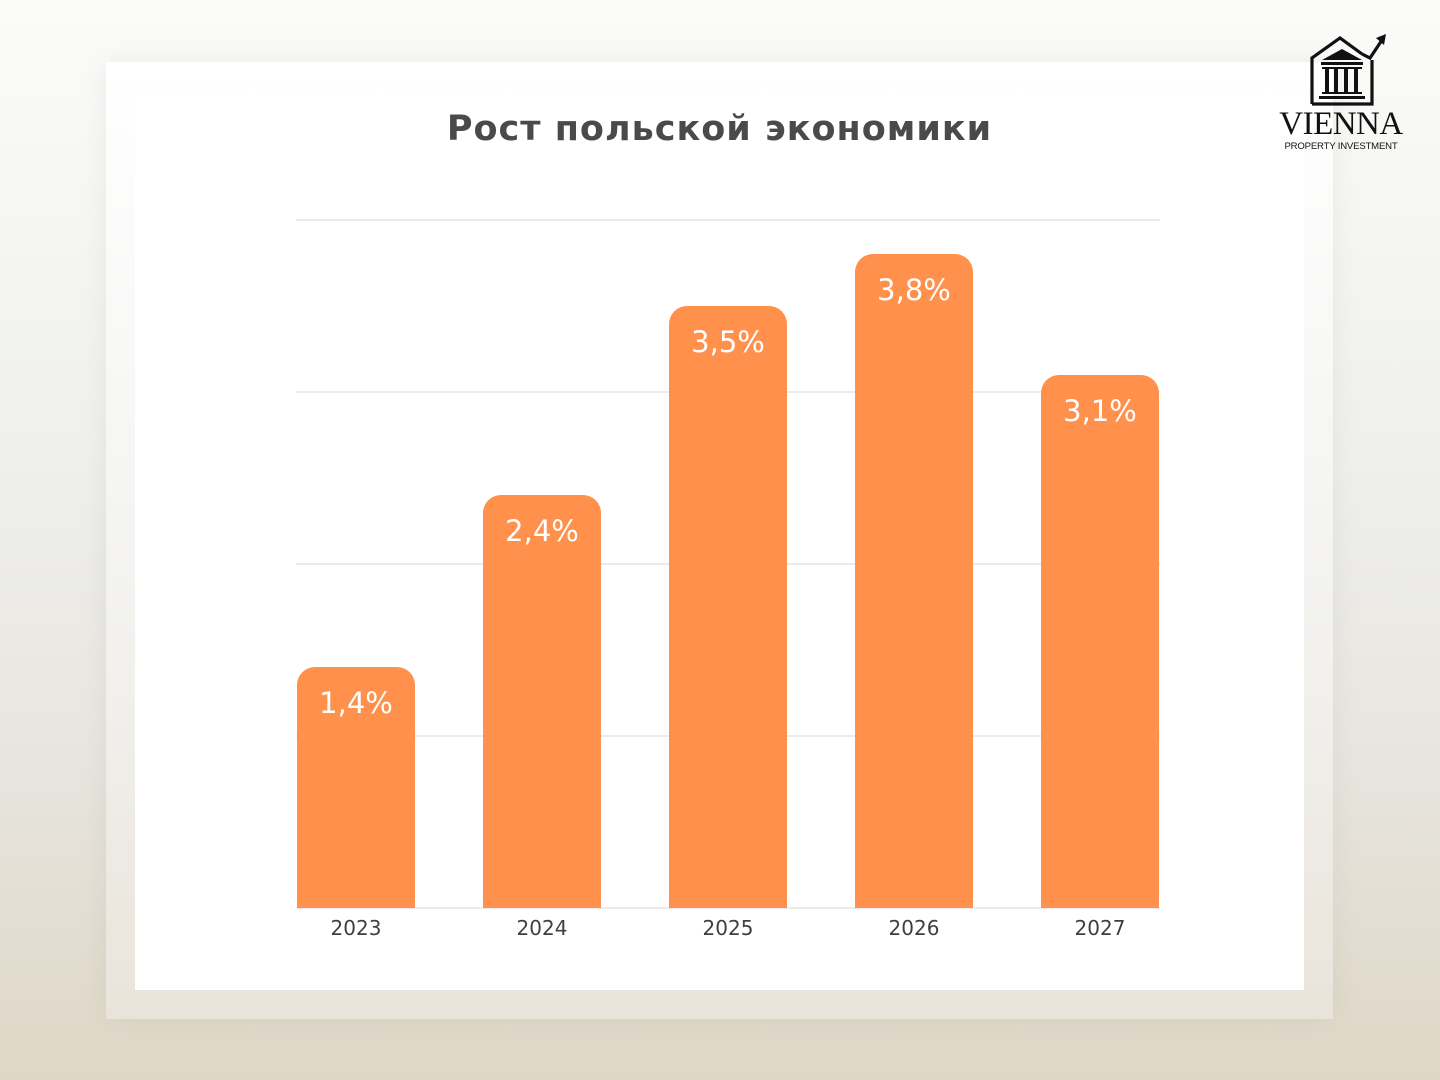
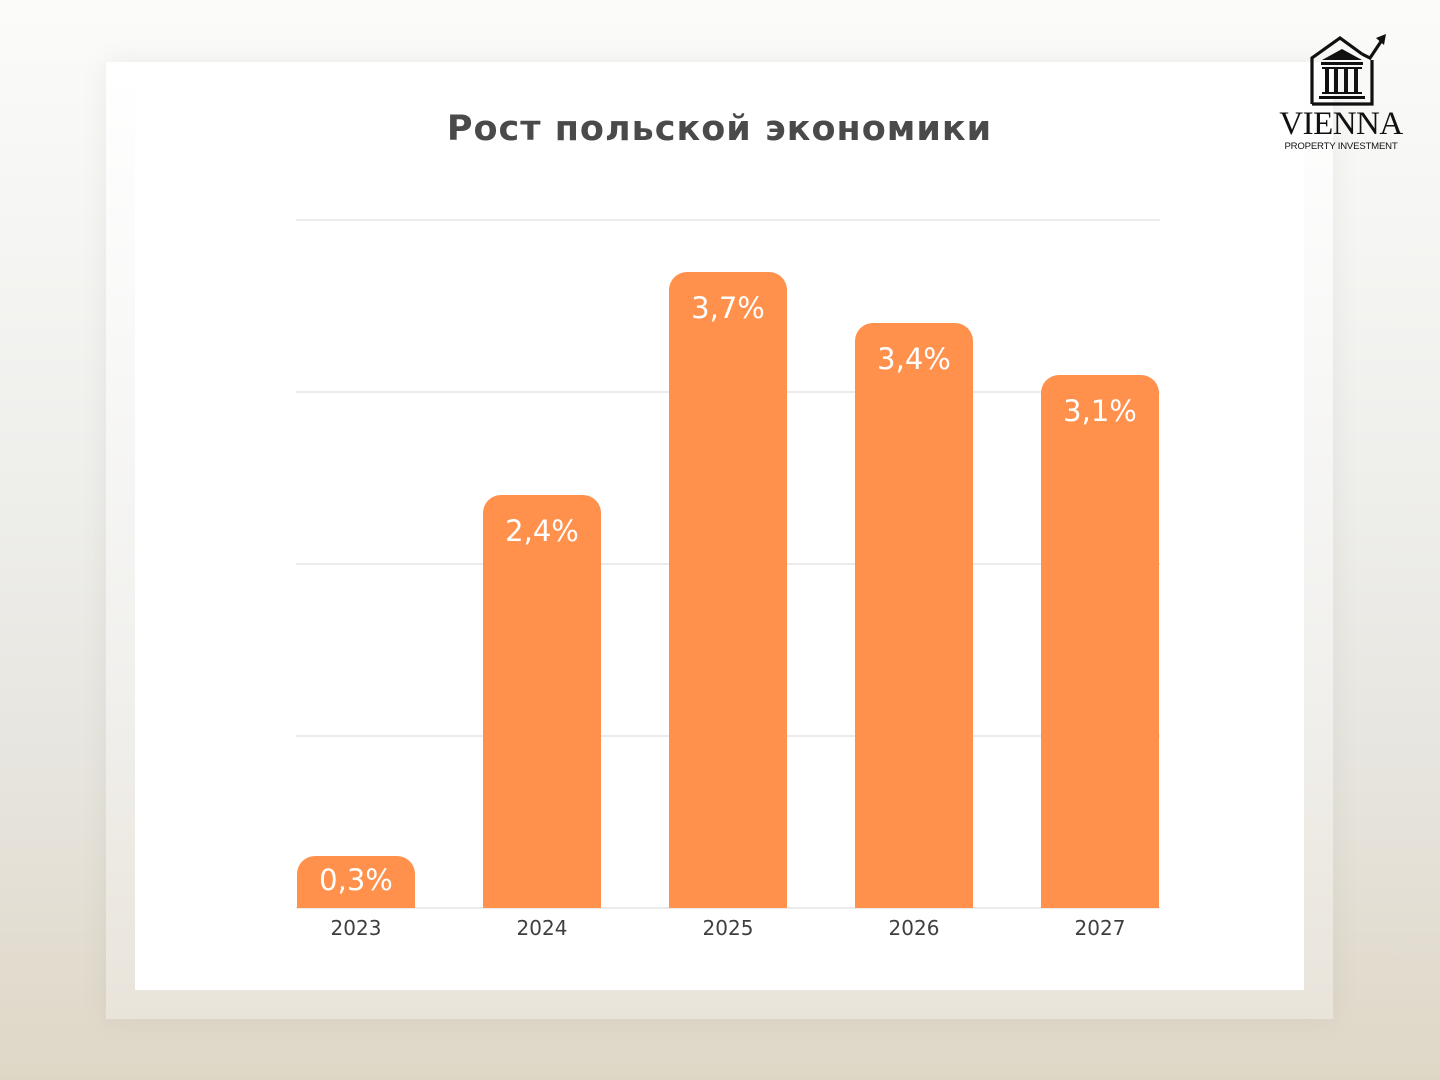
2023: 1,4% -> 0,3%
2025: 3,5% -> 3,7%
2026: 3,8% -> 3,4%
